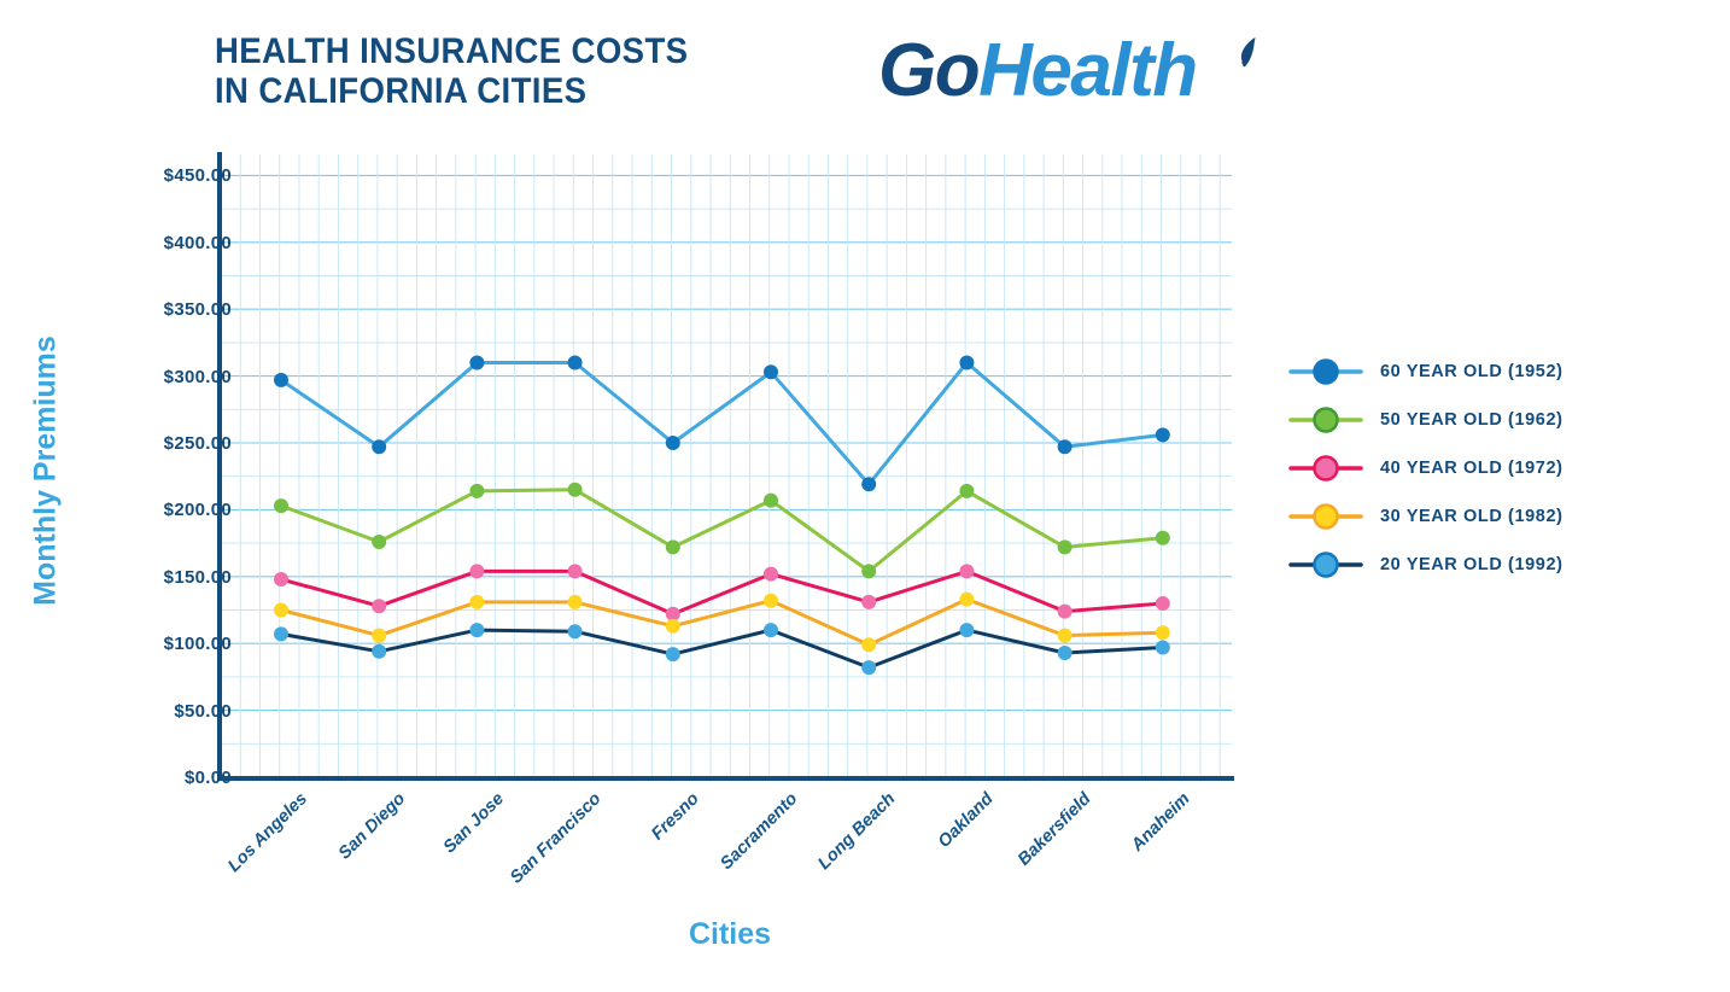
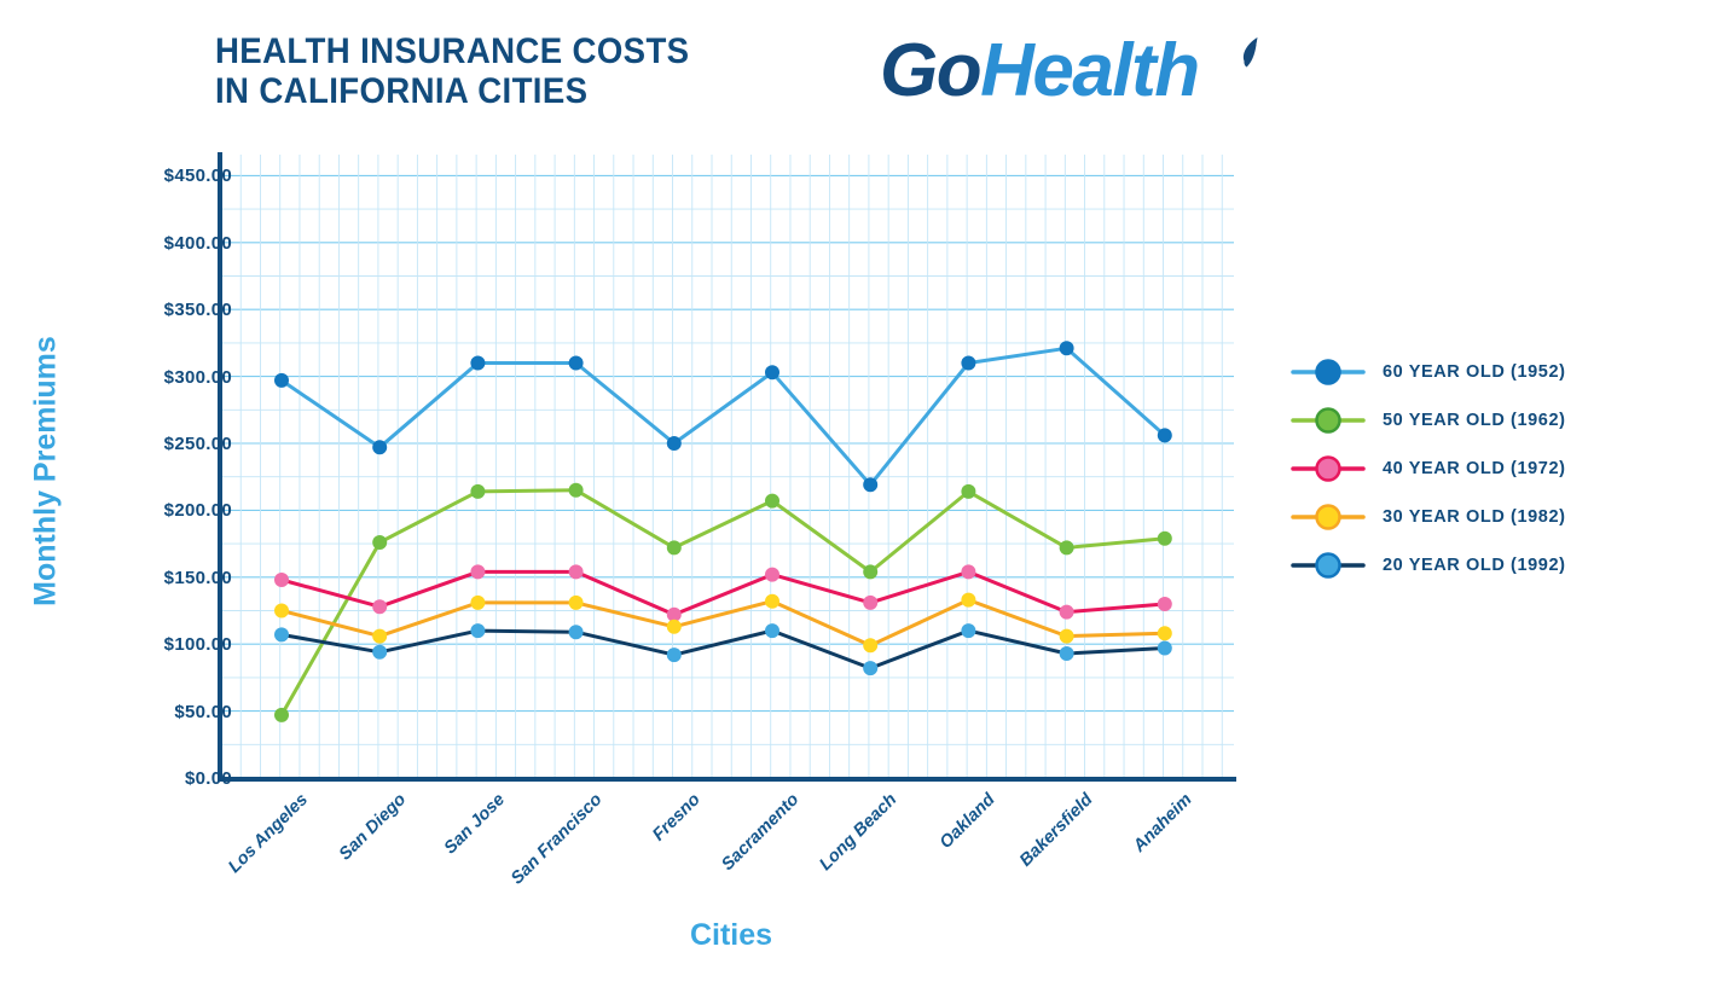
50 YEAR OLD (1962)/Los Angeles: $203 -> $47
60 YEAR OLD (1952)/Bakersfield: $247 -> $321
